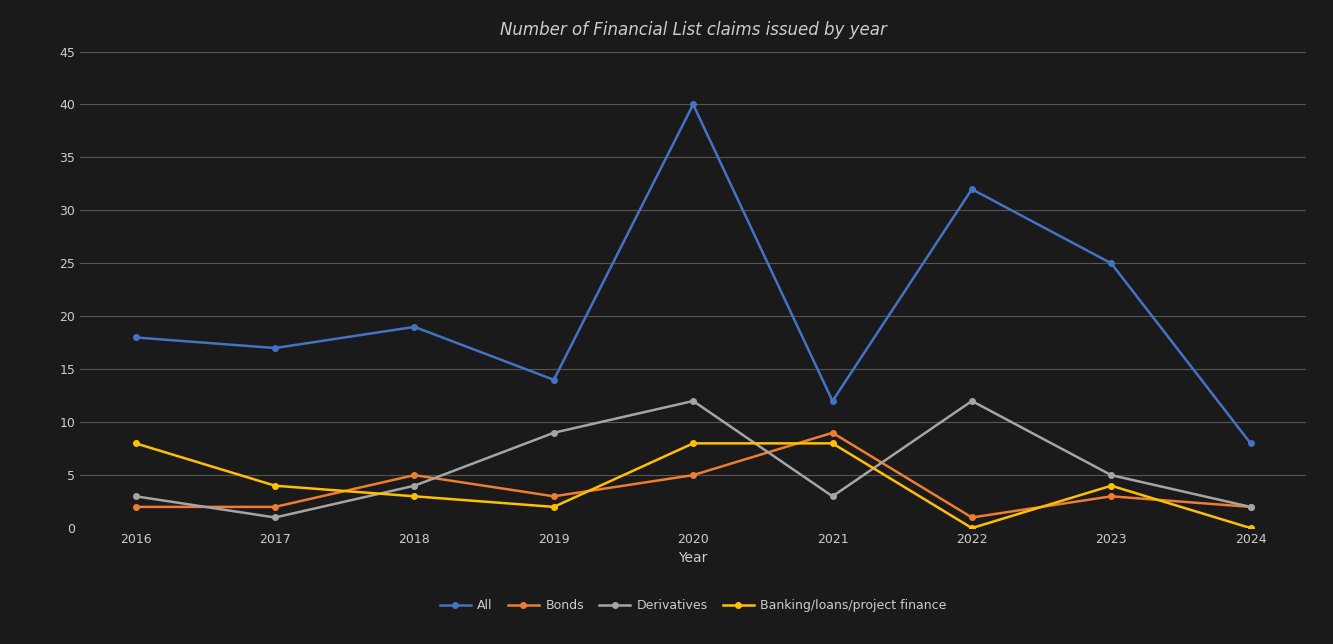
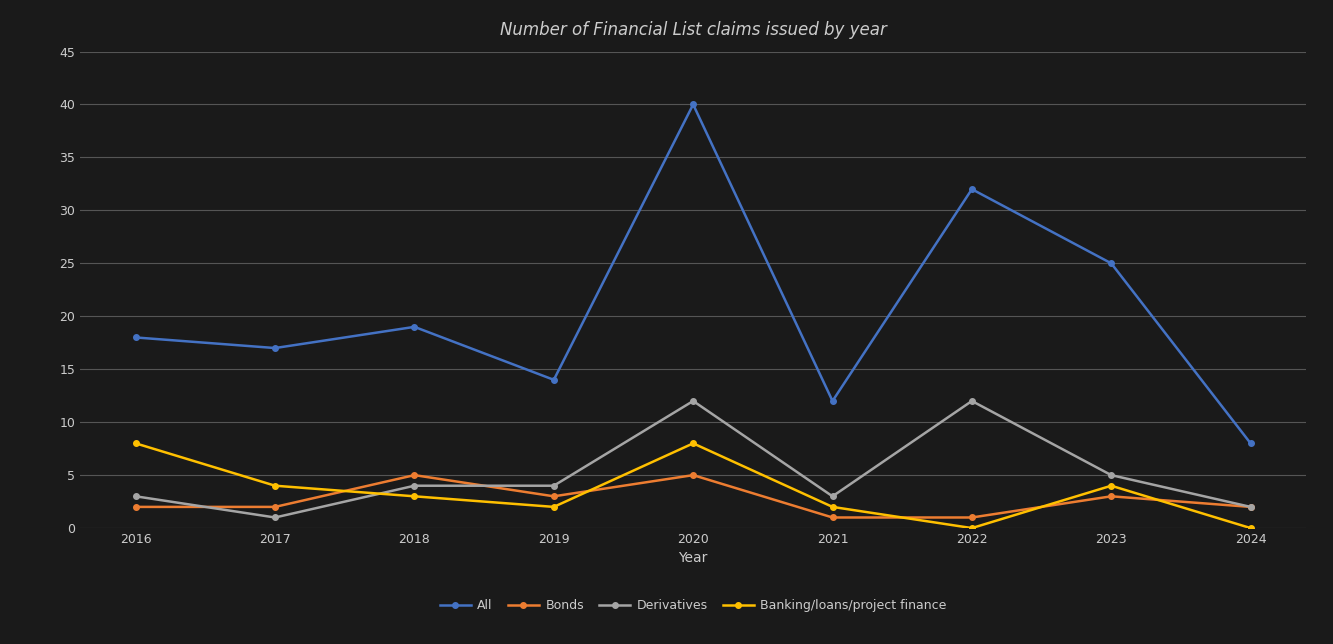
Derivatives/2019: 9 -> 4
Bonds/2021: 9 -> 1
Banking/loans/project finance/2021: 8 -> 2
